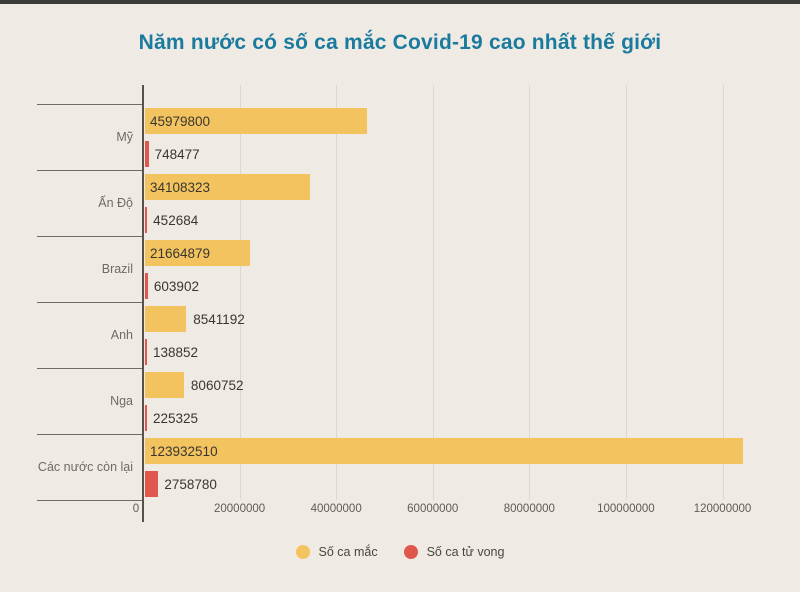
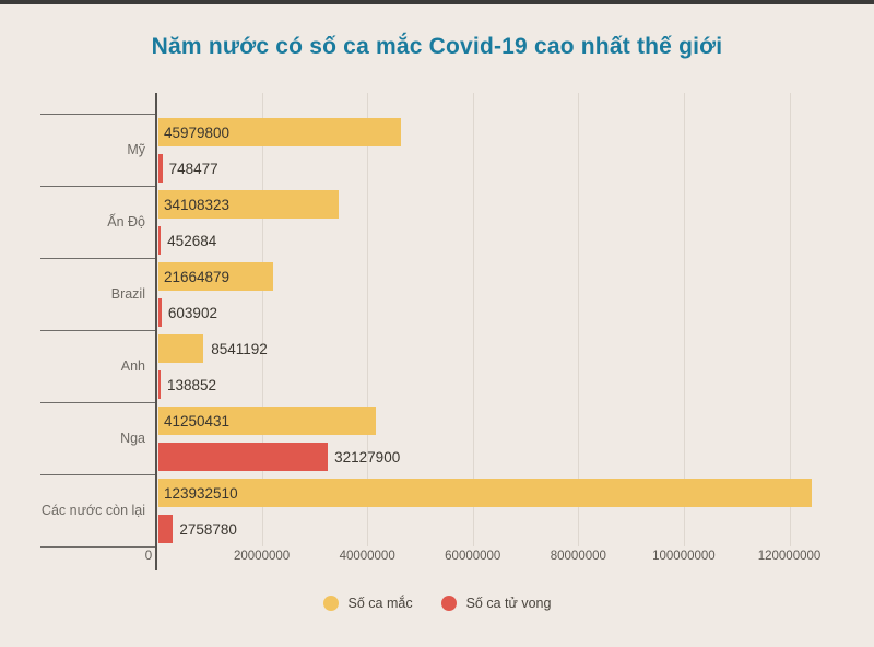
Số ca mắc/Nga: 8060752 -> 41250431
Số ca tử vong/Nga: 225325 -> 32127900
